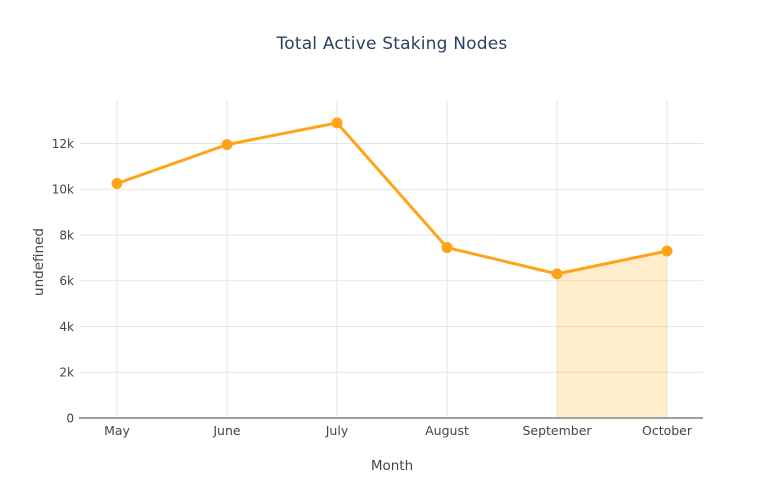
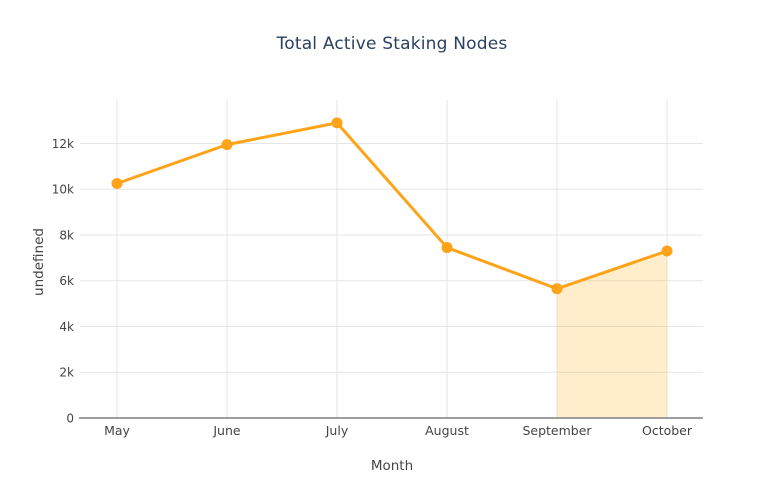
September: 6.3k -> 5.6k
